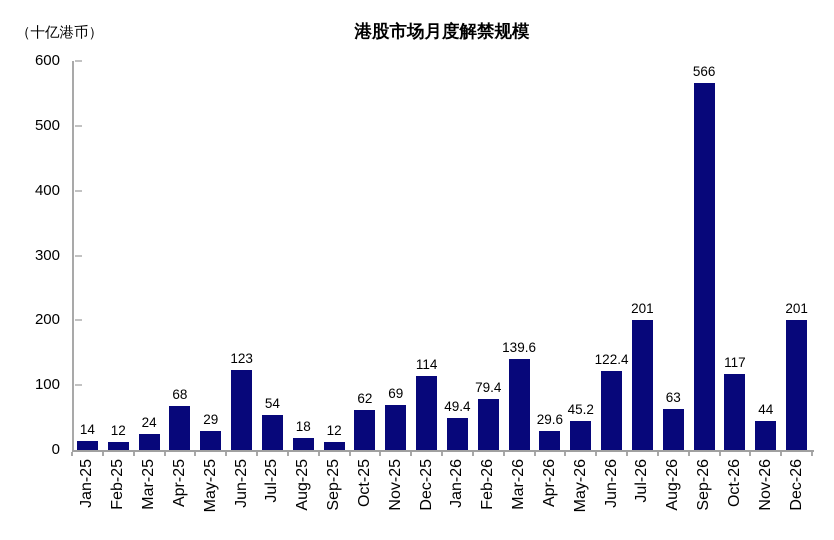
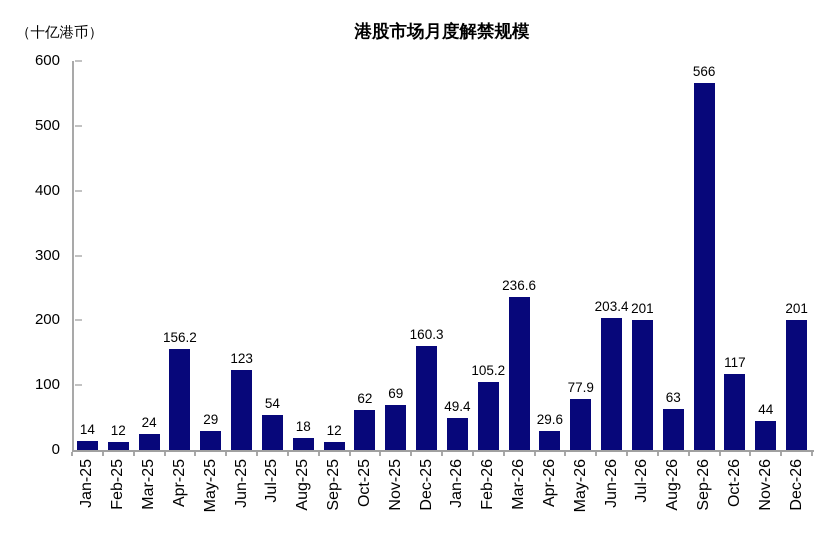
Apr-25: 68 -> 156.2
Dec-25: 114 -> 160.3
Feb-26: 79.4 -> 105.2
Mar-26: 139.6 -> 236.6
May-26: 45.2 -> 77.9
Jun-26: 122.4 -> 203.4
